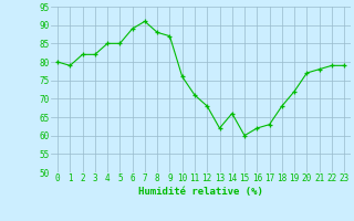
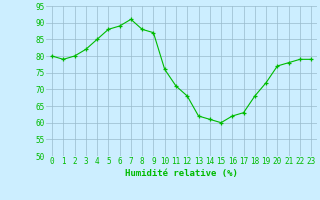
2: 82 -> 80
5: 85 -> 88
14: 66 -> 61
